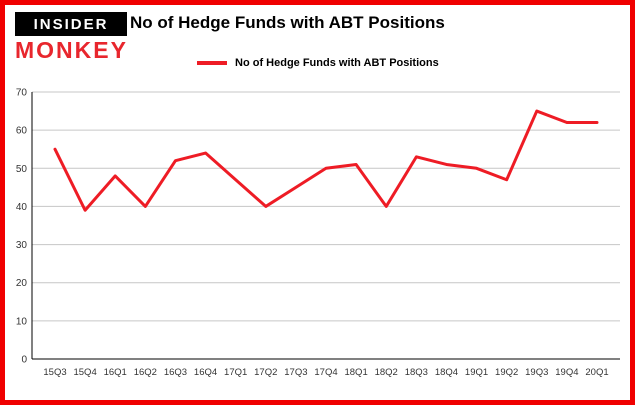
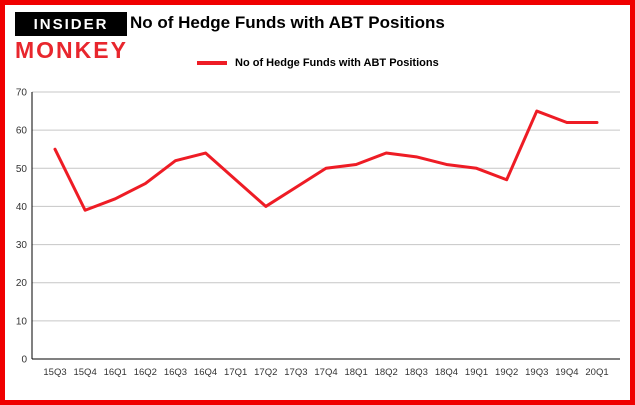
16Q1: 48 -> 42
16Q2: 40 -> 46
18Q2: 40 -> 54
